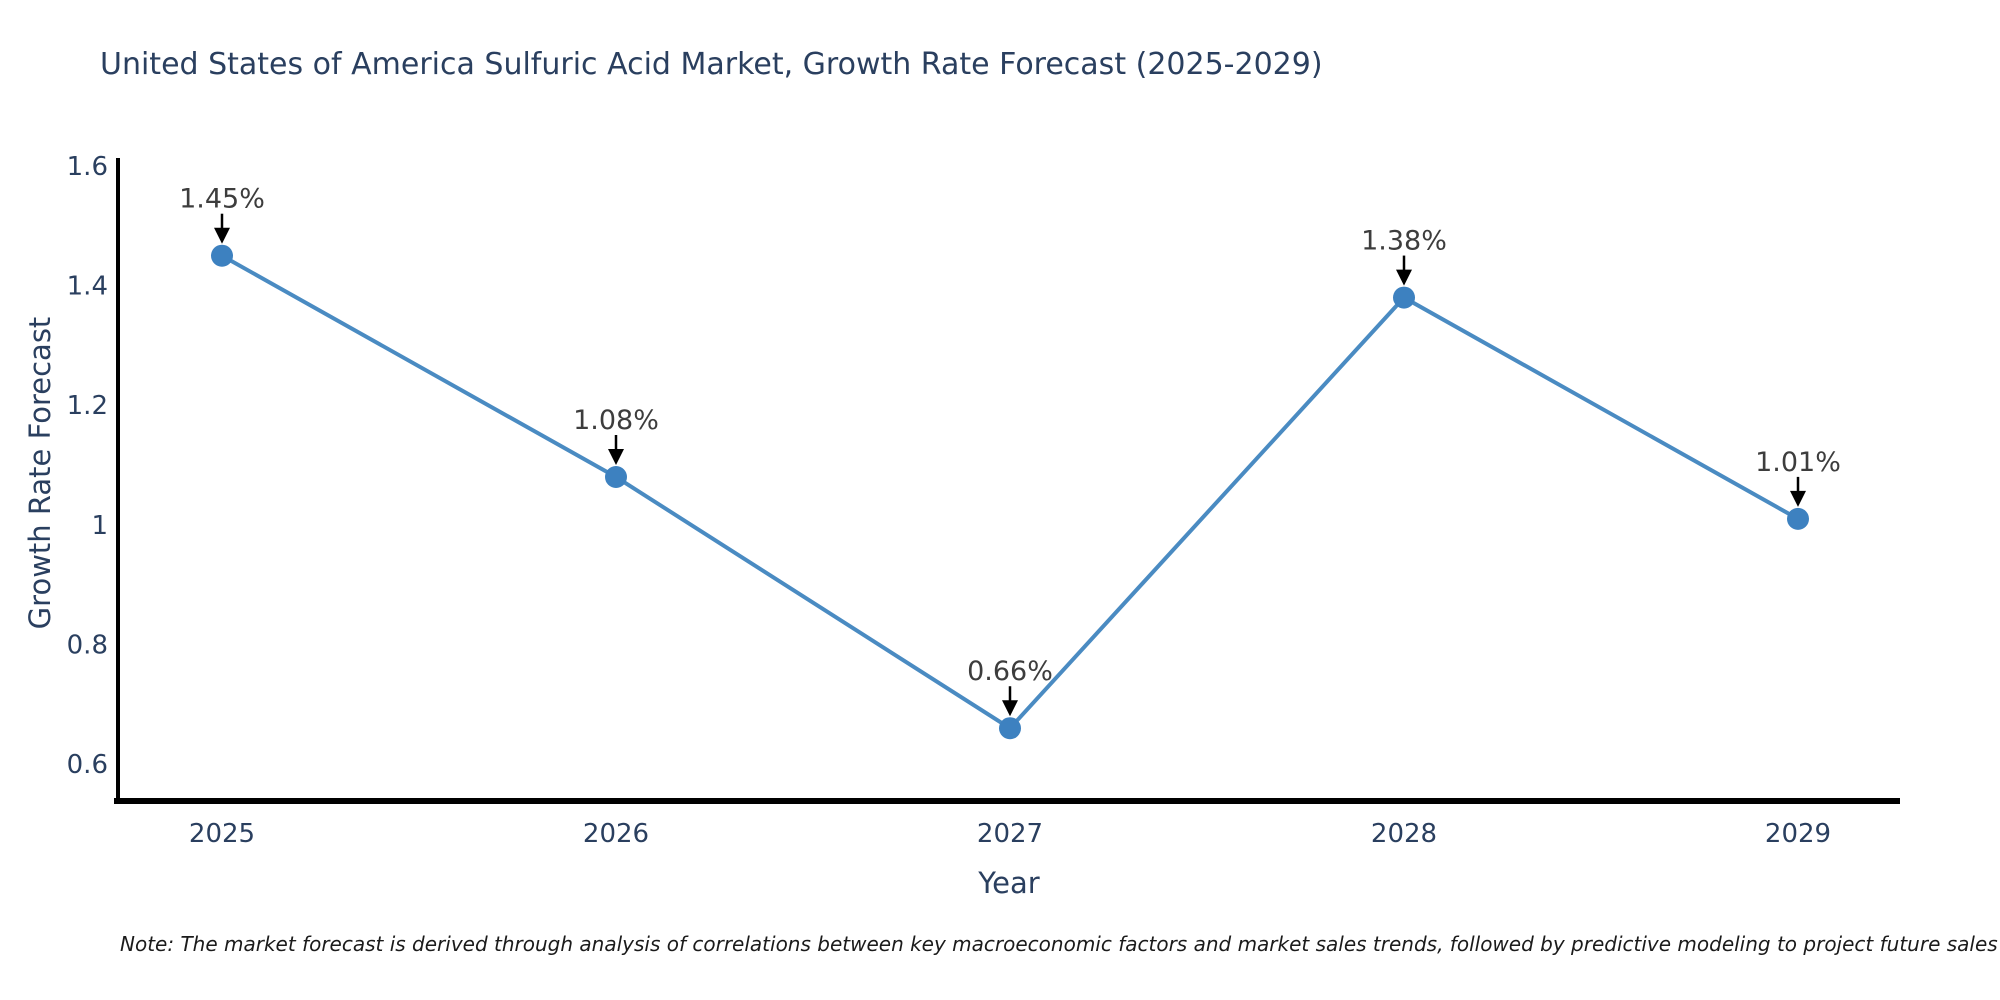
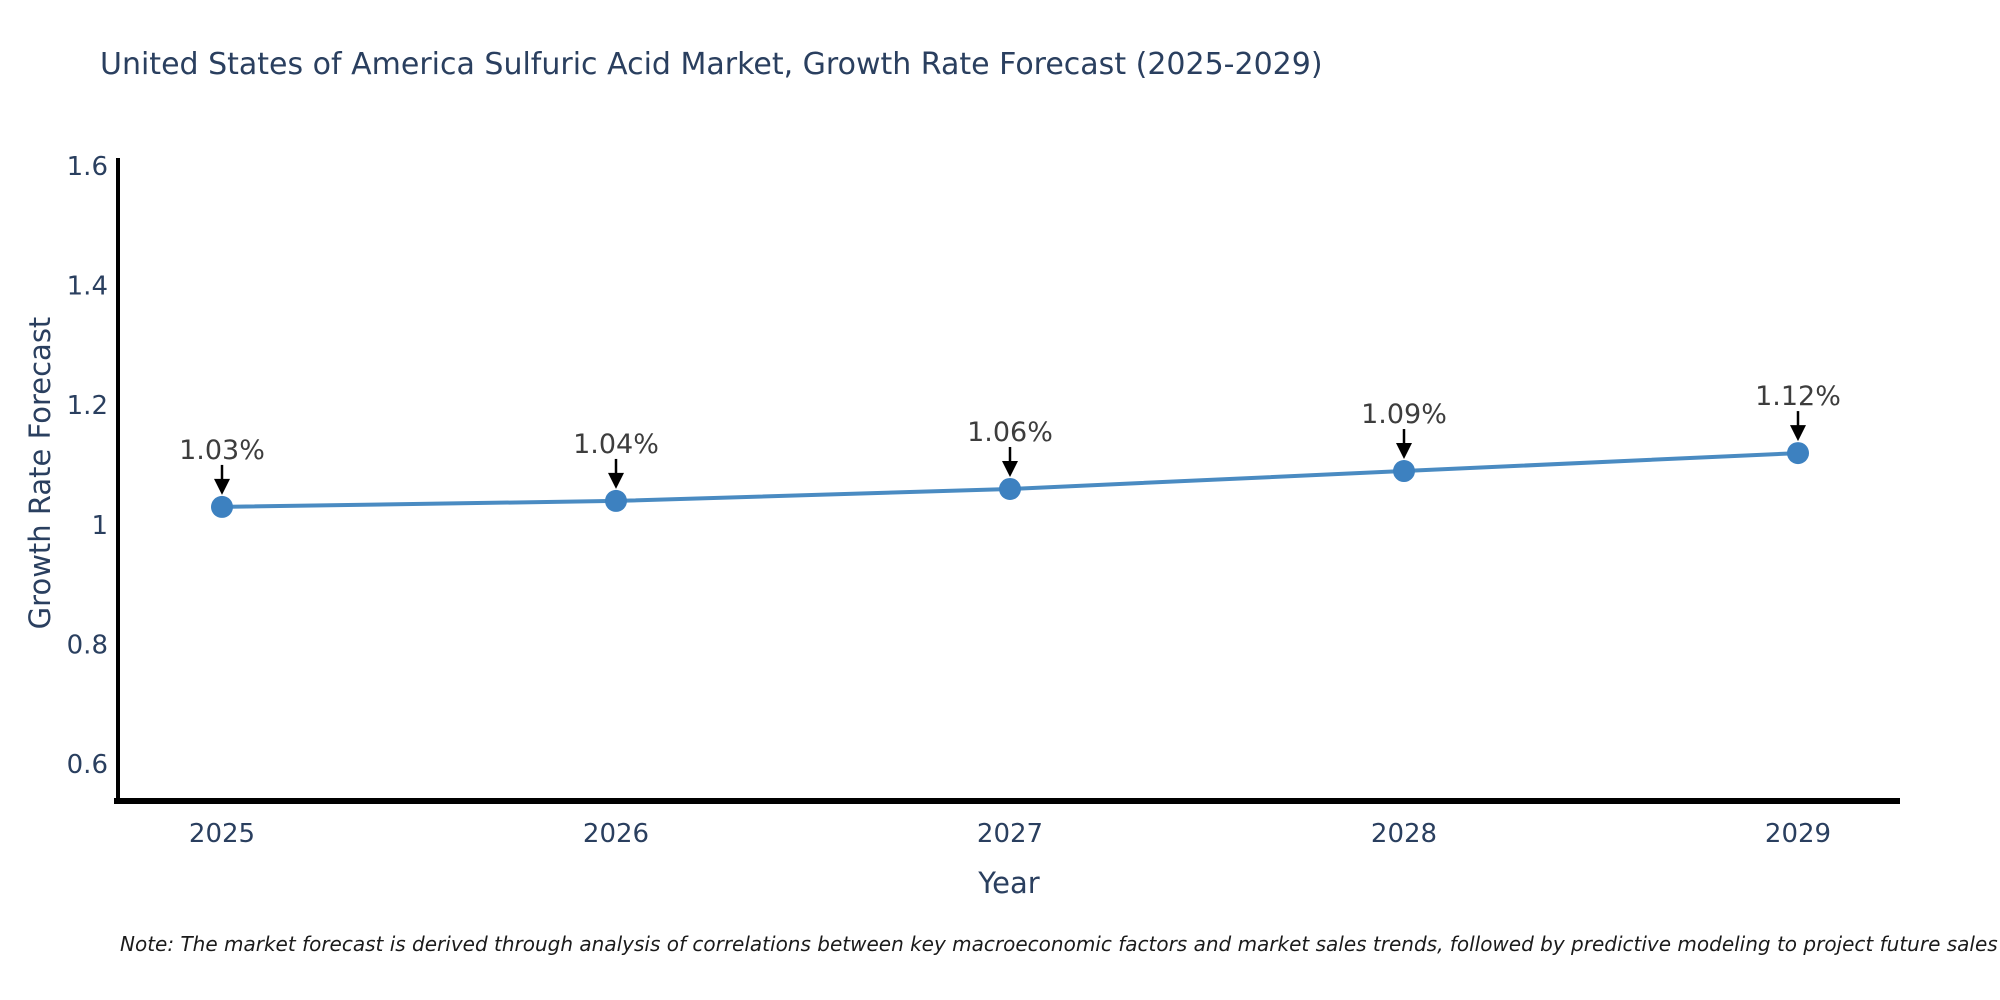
2025: 1.45% -> 1.03%
2026: 1.08% -> 1.04%
2027: 0.66% -> 1.06%
2028: 1.38% -> 1.09%
2029: 1.01% -> 1.12%
